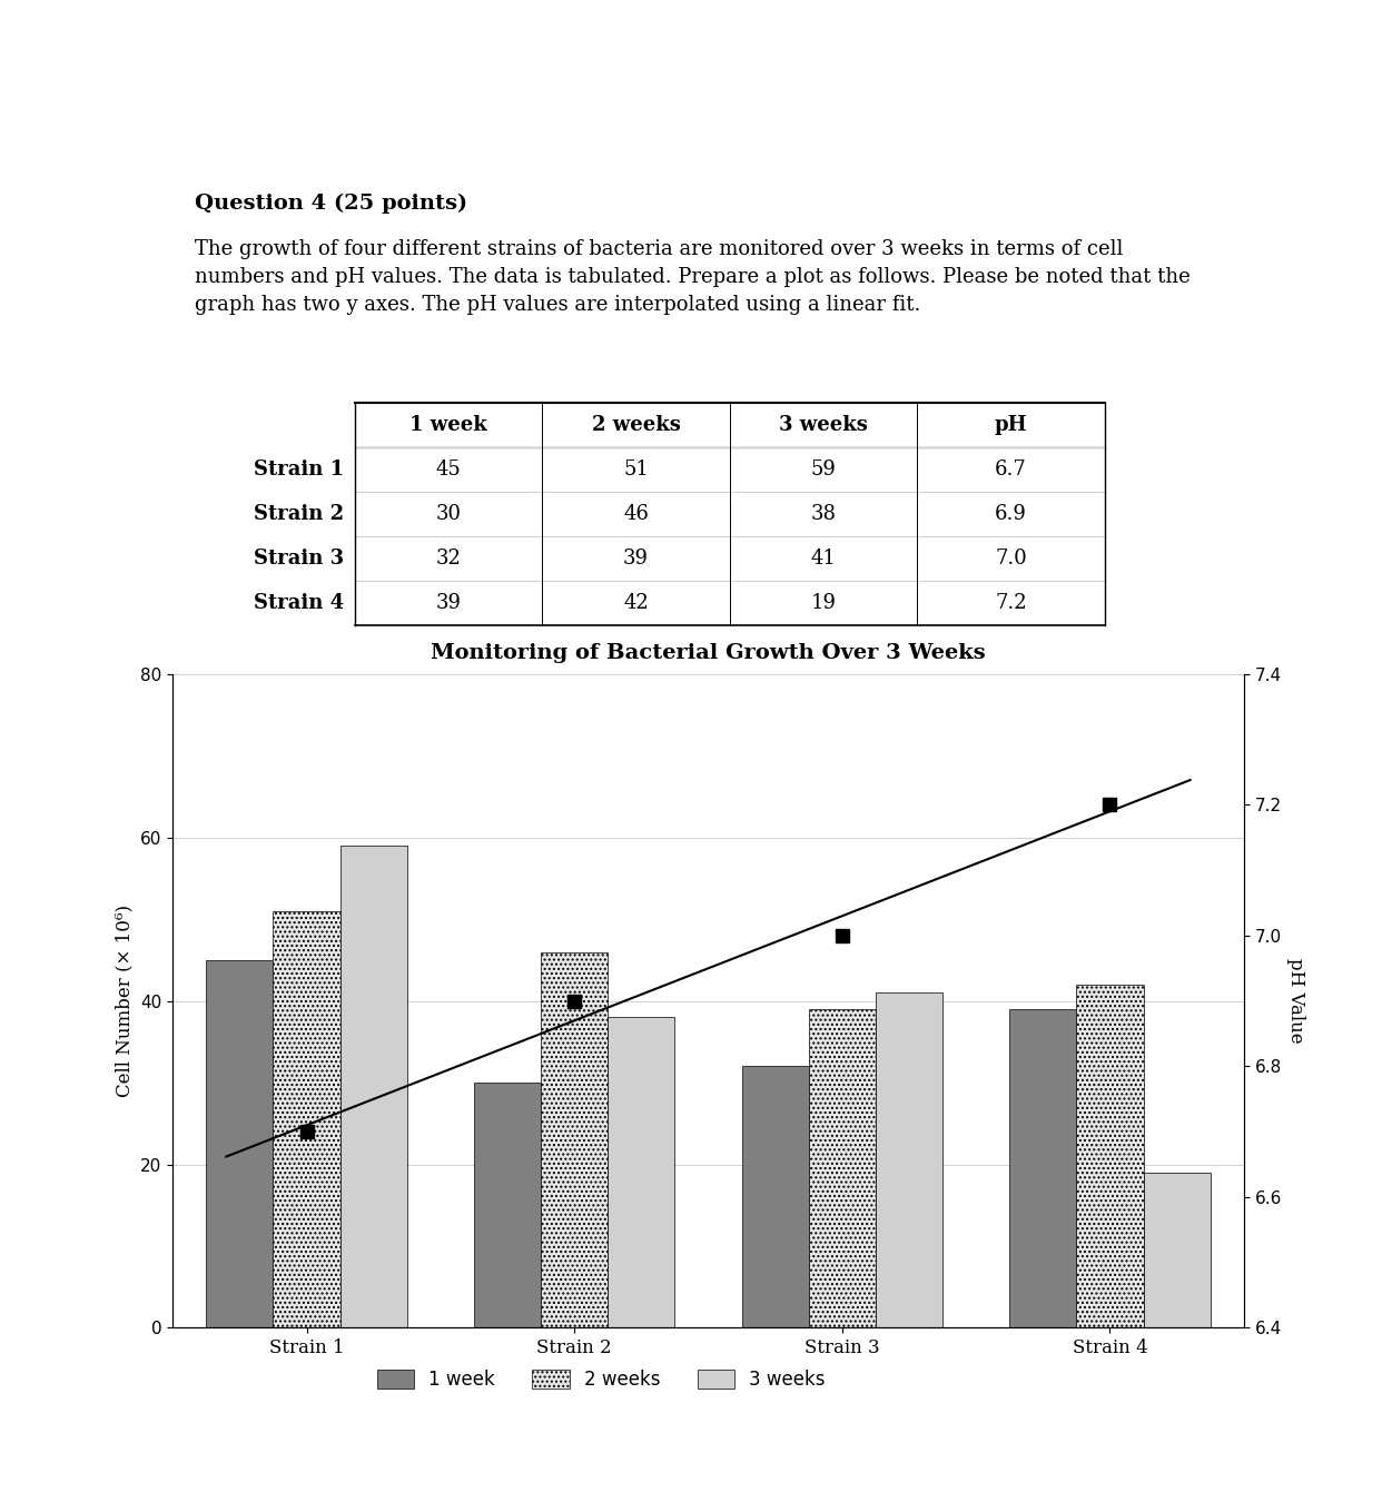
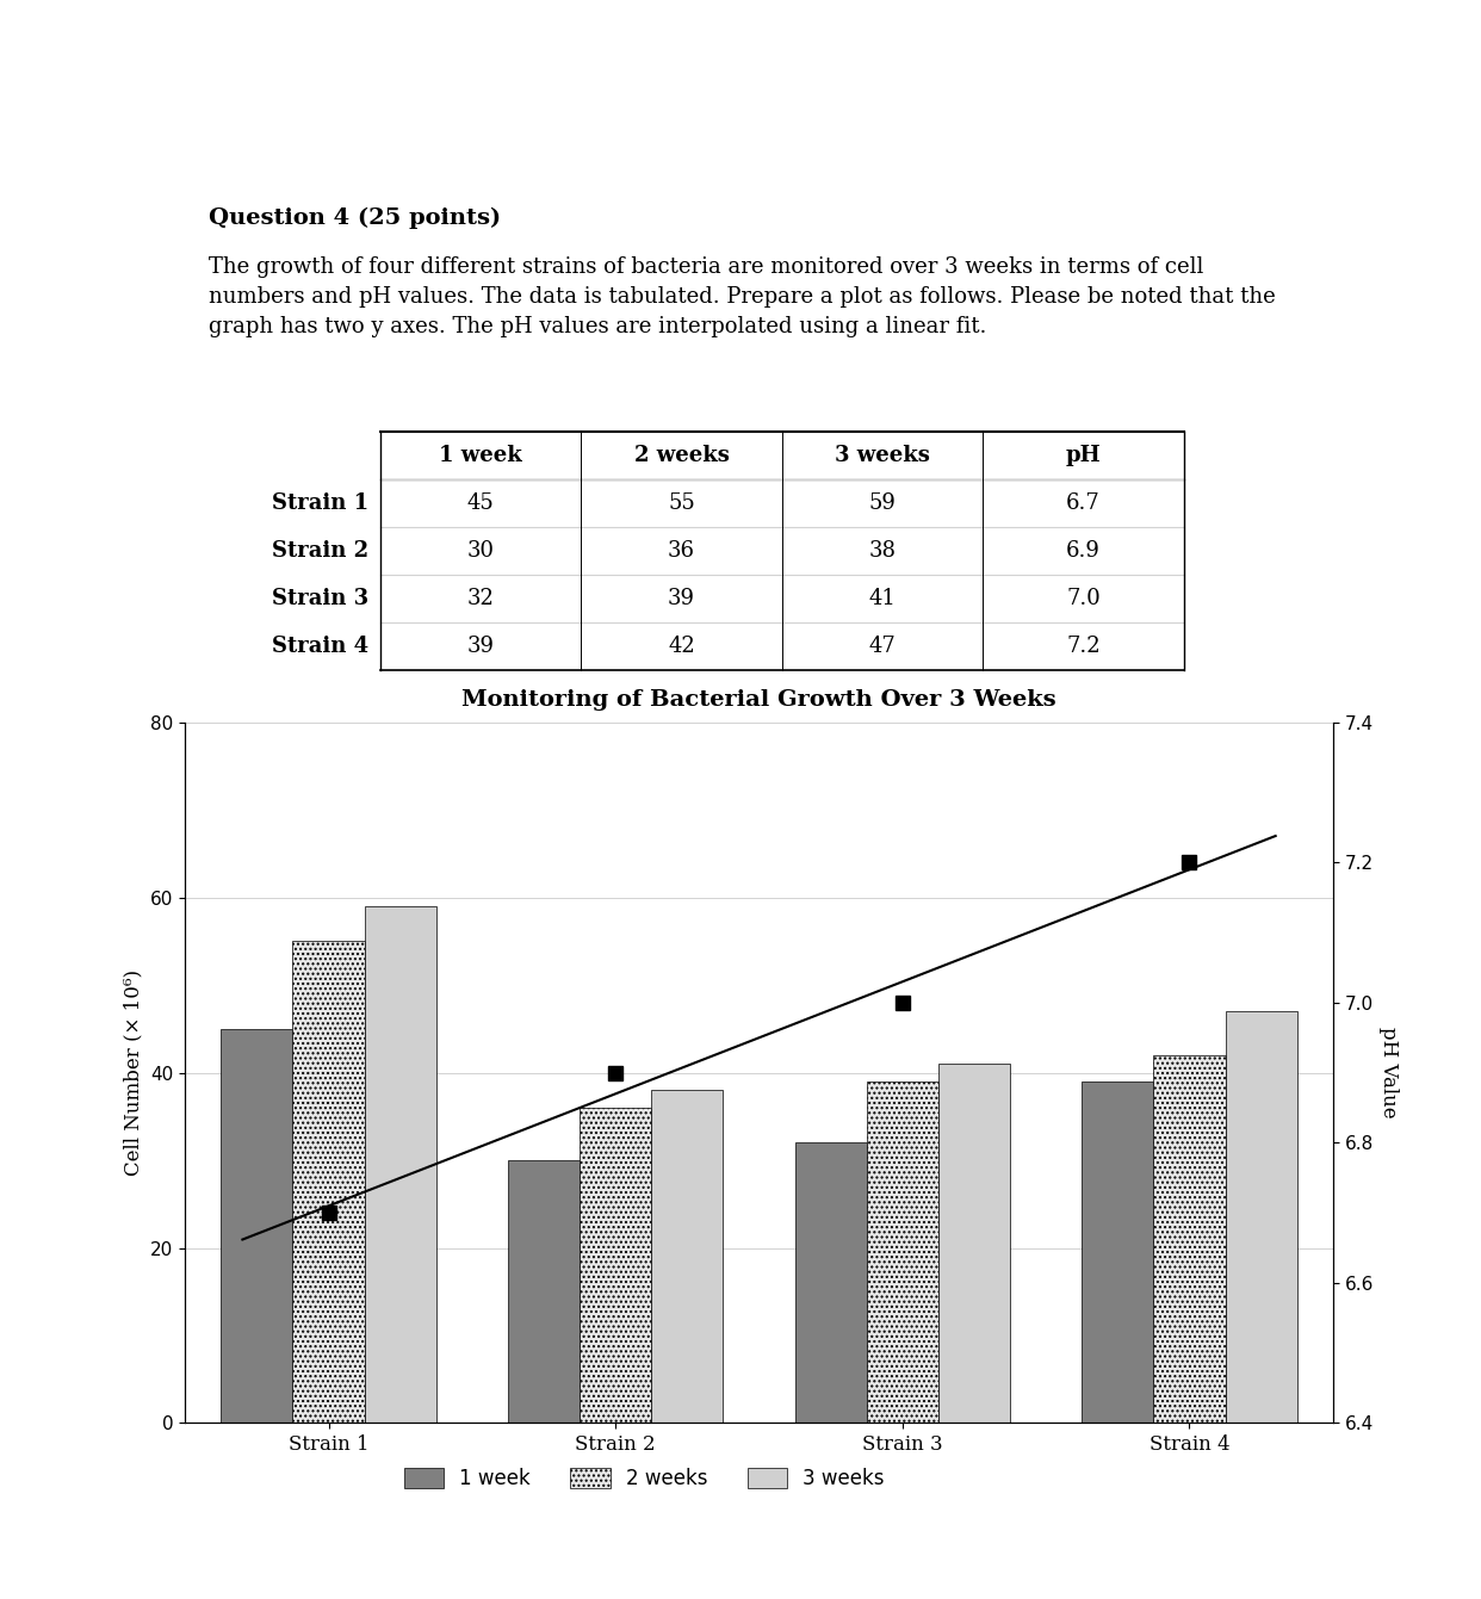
2 weeks/Strain 1: 51 -> 55
2 weeks/Strain 2: 46 -> 36
3 weeks/Strain 4: 19 -> 47
